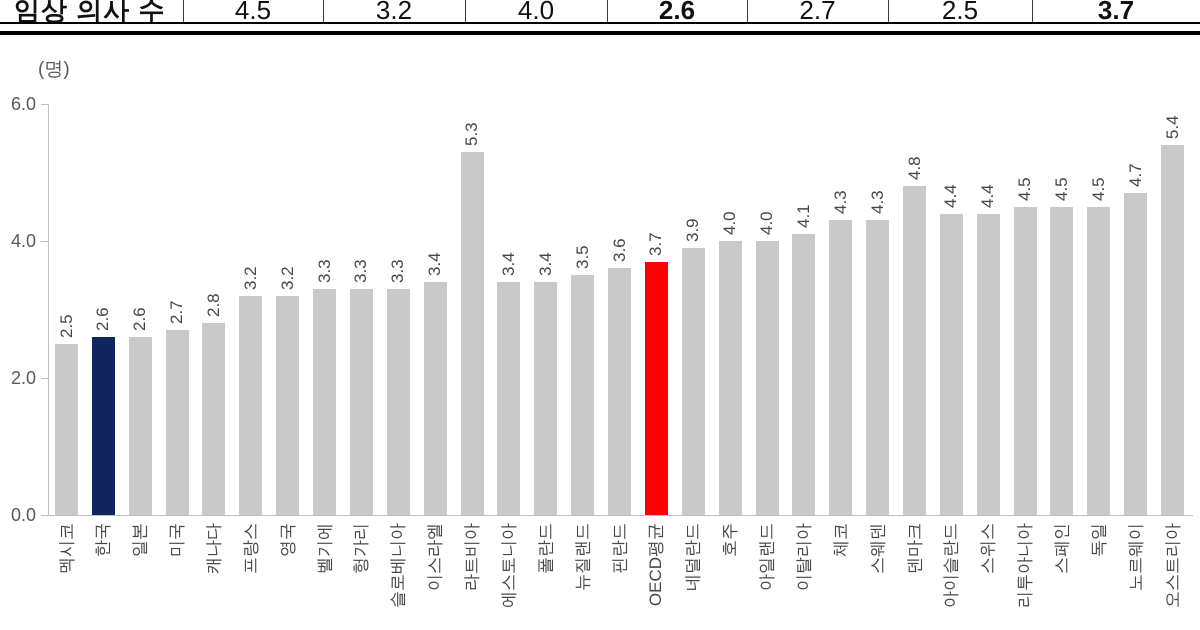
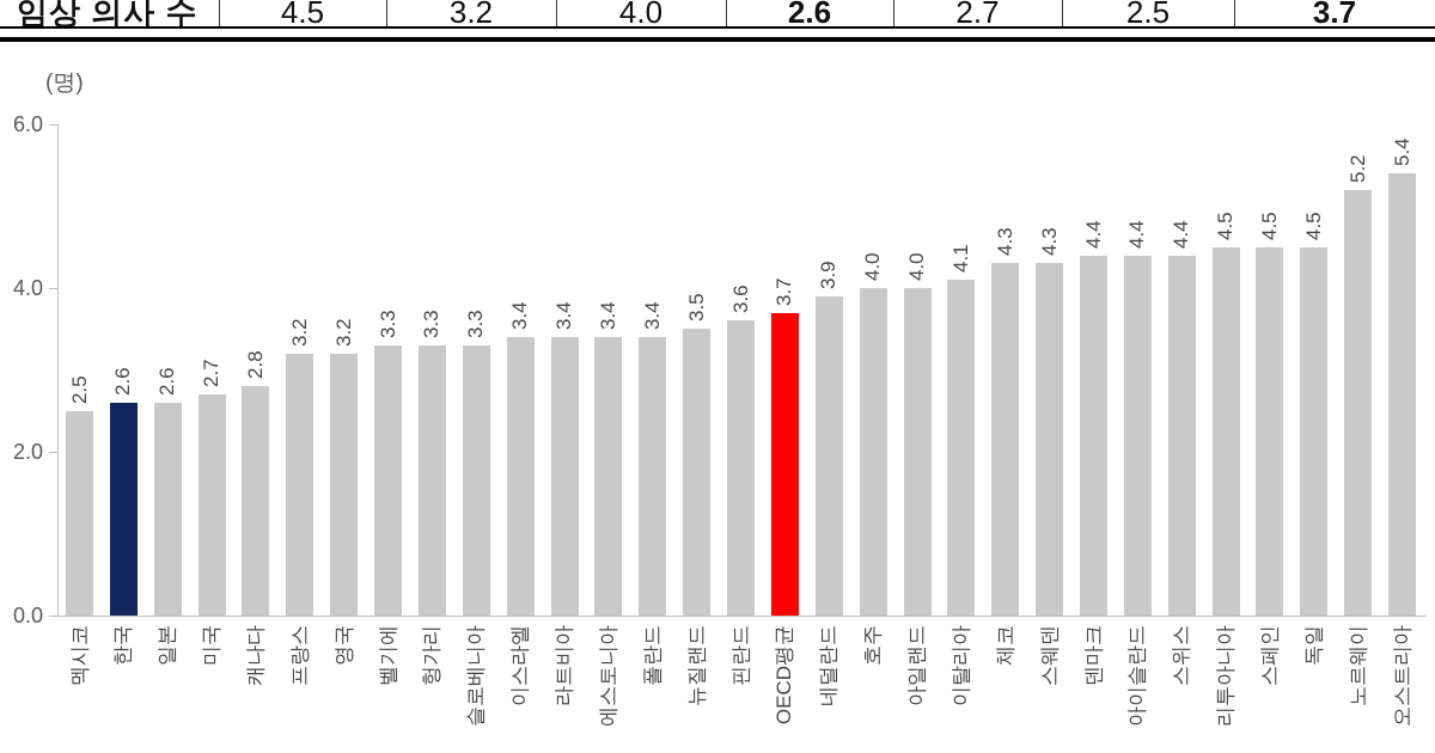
라트비아: 5.3 -> 3.4
덴마크: 4.8 -> 4.4
노르웨이: 4.7 -> 5.2
